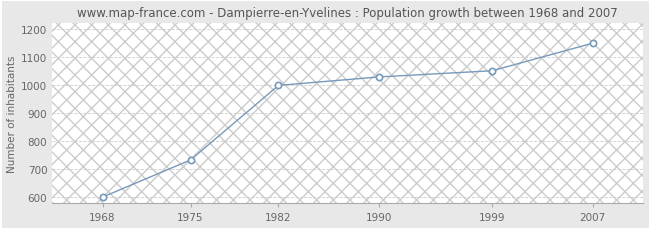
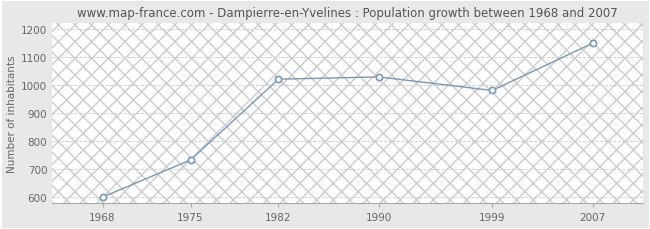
1982: 998 -> 1020
1999: 1050 -> 980
